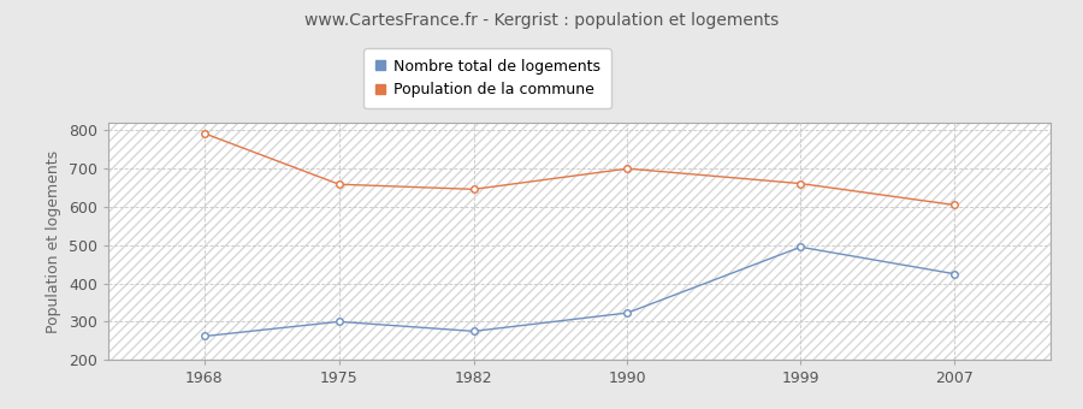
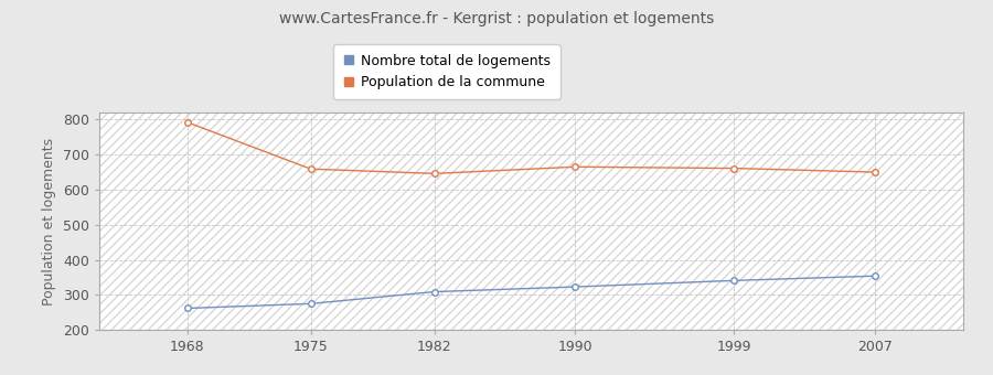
Nombre total de logements/1975: 300 -> 275
Nombre total de logements/1982: 275 -> 309
Population de la commune/1990: 700 -> 665
Nombre total de logements/1999: 495 -> 341
Nombre total de logements/2007: 425 -> 354
Population de la commune/2007: 605 -> 650
